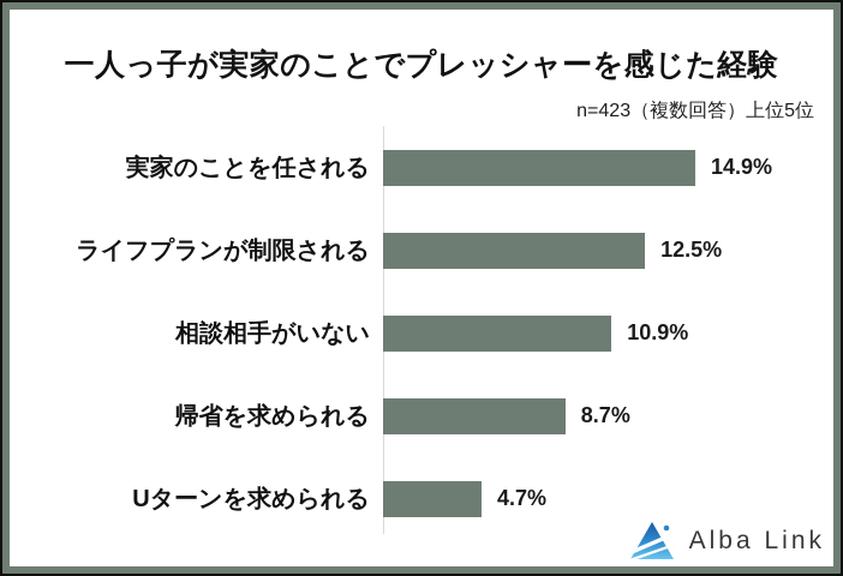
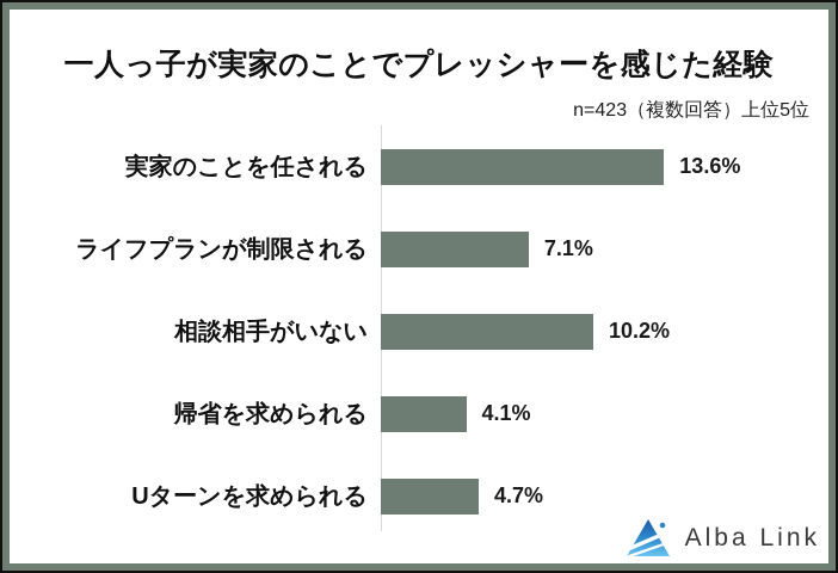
実家のことを任される: 14.9% -> 13.6%
ライフプランが制限される: 12.5% -> 7.1%
相談相手がいない: 10.9% -> 10.2%
帰省を求められる: 8.7% -> 4.1%
